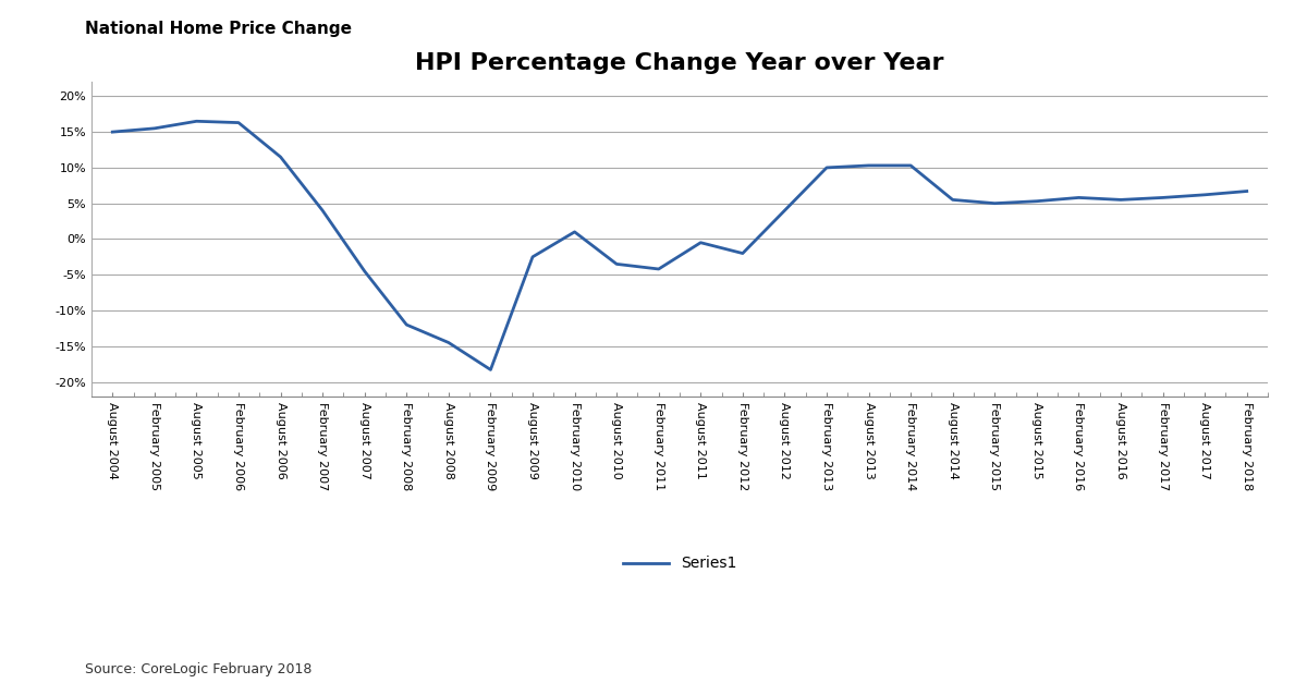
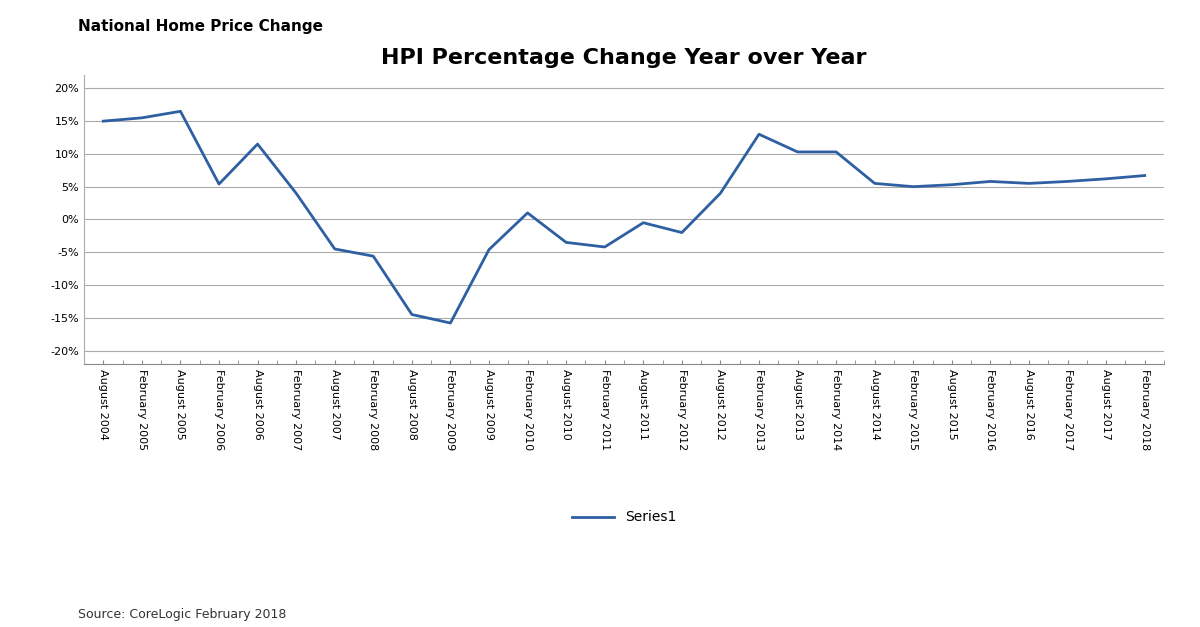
February 2006: 16.3% -> 5.4%
February 2008: -12.0% -> -5.6%
February 2009: -18.3% -> -15.8%
August 2009: -2.5% -> -4.6%
February 2013: 10.0% -> 13.0%
